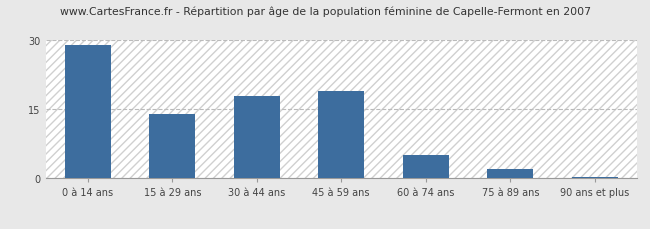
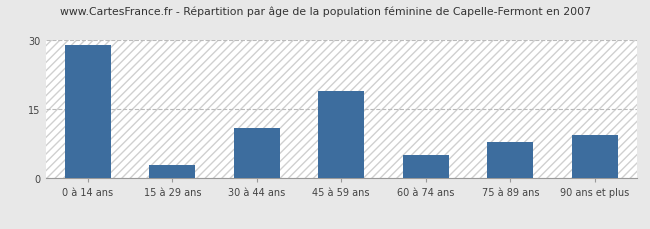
15 à 29 ans: 14.0 -> 3.0
30 à 44 ans: 18.0 -> 11.0
75 à 89 ans: 2.0 -> 8.0
90 ans et plus: 0.3 -> 9.5
